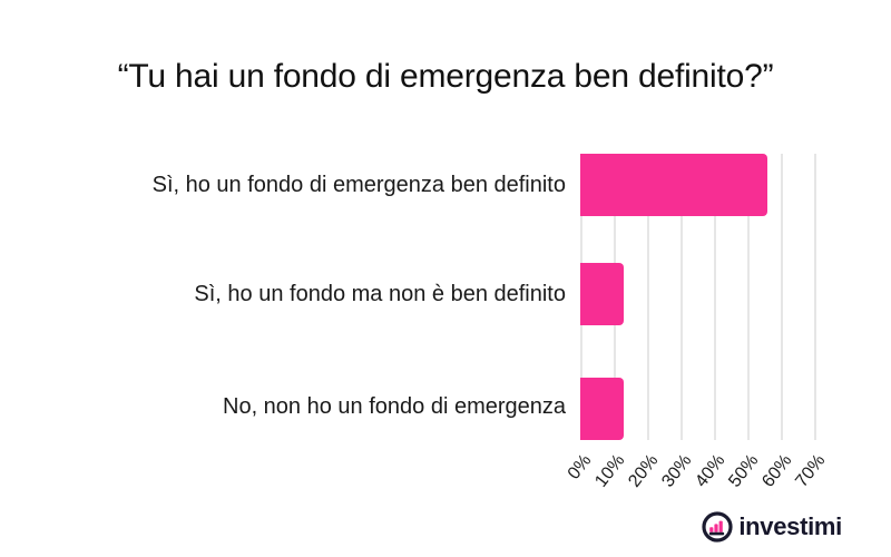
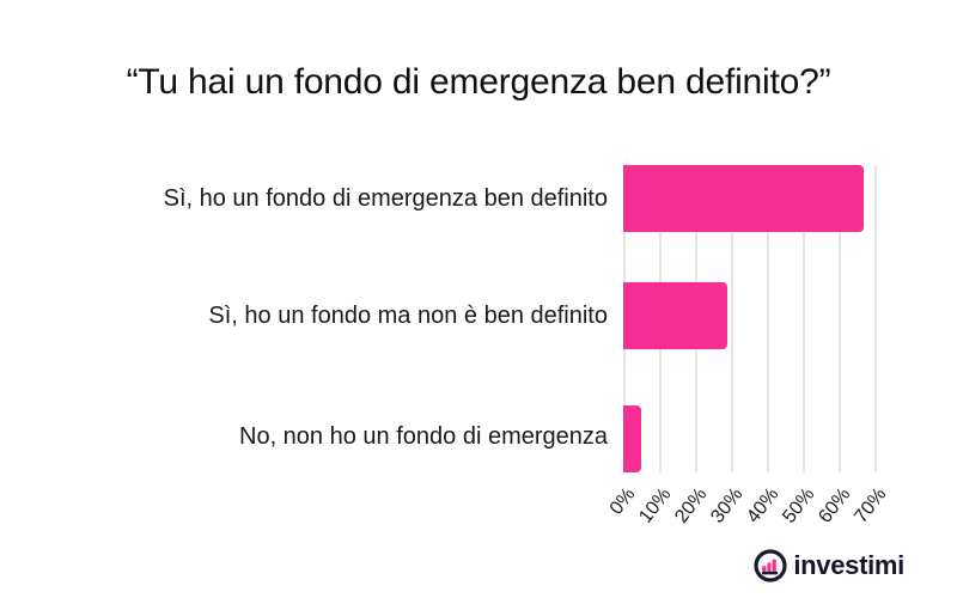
Sì, ho un fondo di emergenza ben definito: 56% -> 67%
Sì, ho un fondo ma non è ben definito: 13% -> 29%
No, non ho un fondo di emergenza: 13% -> 5%
